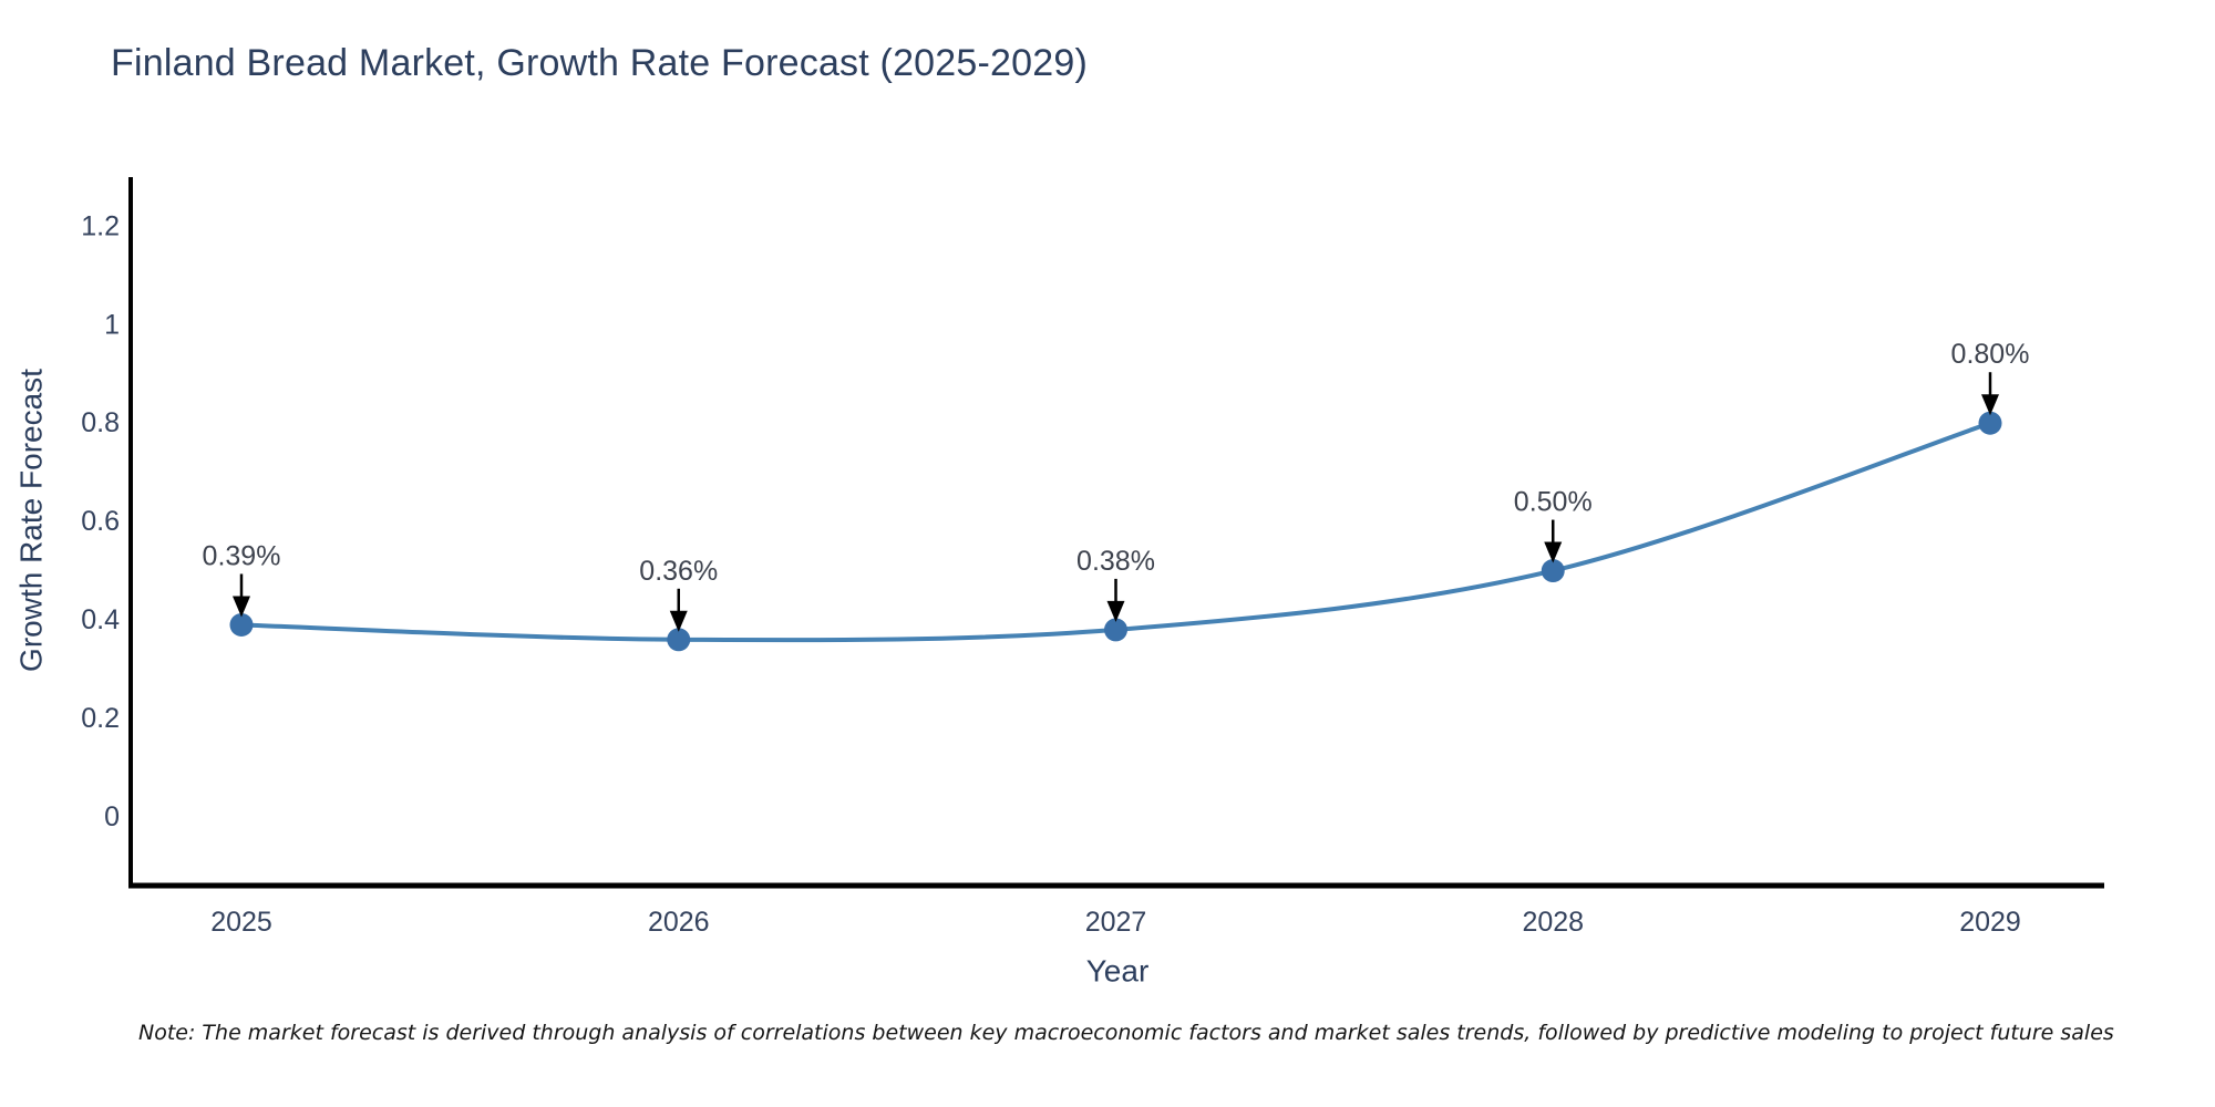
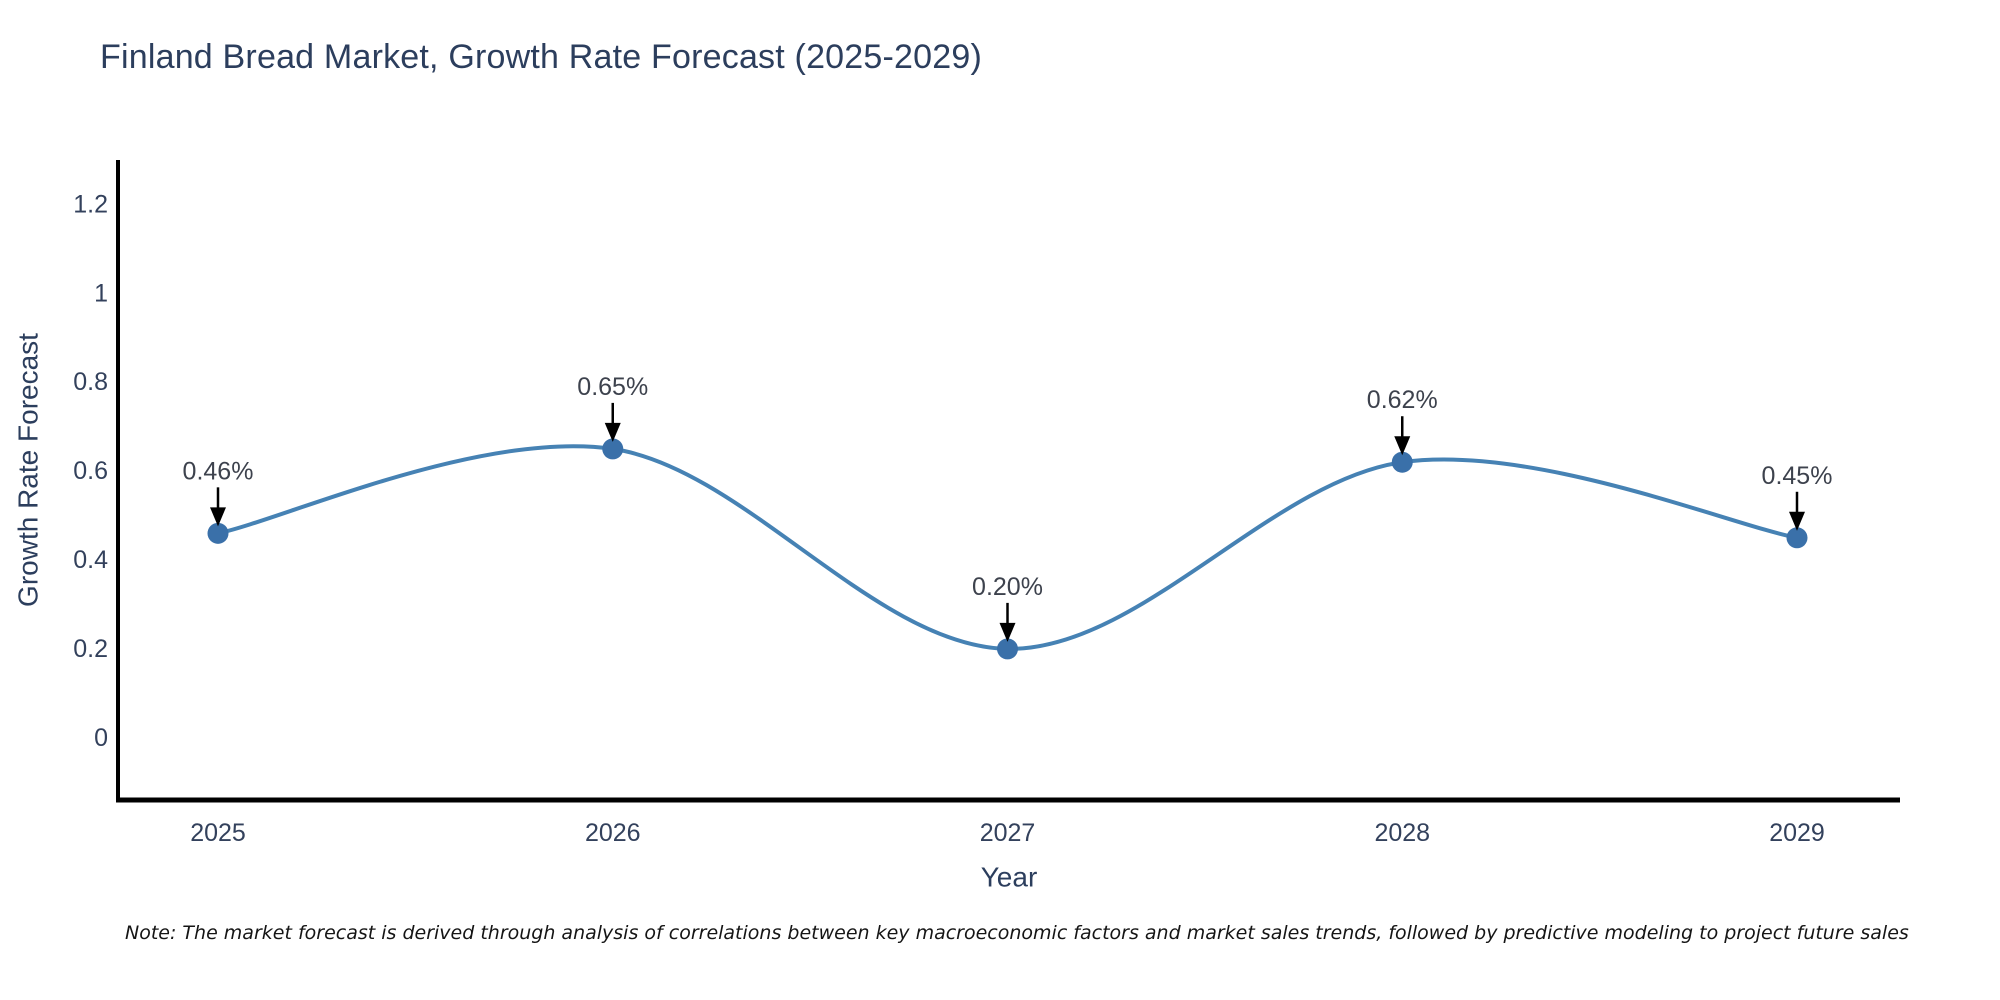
2025: 0.39% -> 0.46%
2026: 0.36% -> 0.65%
2027: 0.38% -> 0.20%
2028: 0.50% -> 0.62%
2029: 0.80% -> 0.45%
